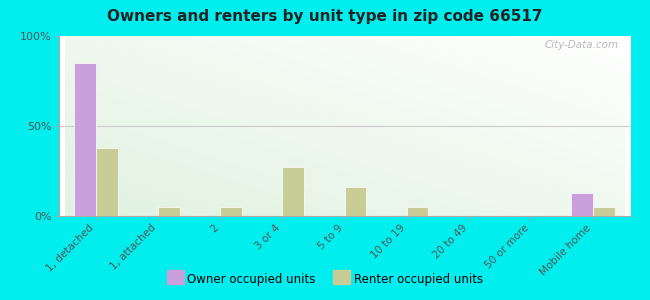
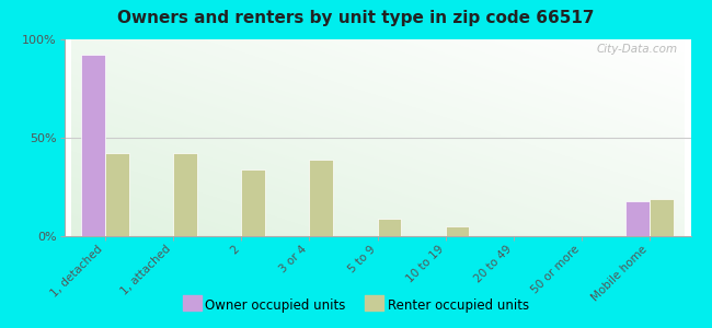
Owner occupied units/1, detached: 85% -> 92%
Renter occupied units/1, detached: 38% -> 42%
Renter occupied units/1, attached: 5% -> 42%
Renter occupied units/2: 5% -> 34%
Renter occupied units/3 or 4: 27% -> 39%
Renter occupied units/5 to 9: 16% -> 9%
Owner occupied units/Mobile home: 13% -> 18%
Renter occupied units/Mobile home: 5% -> 19%
